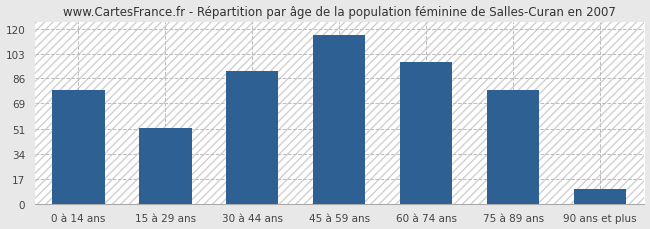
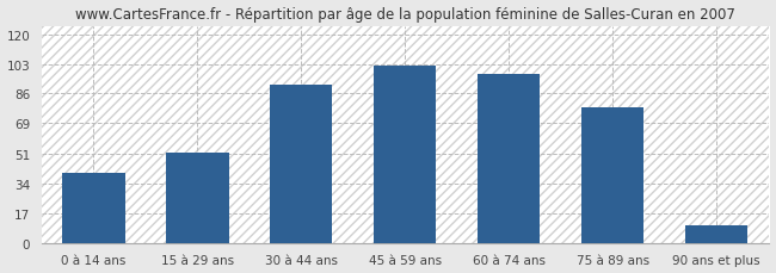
0 à 14 ans: 78 -> 40
45 à 59 ans: 116 -> 102
